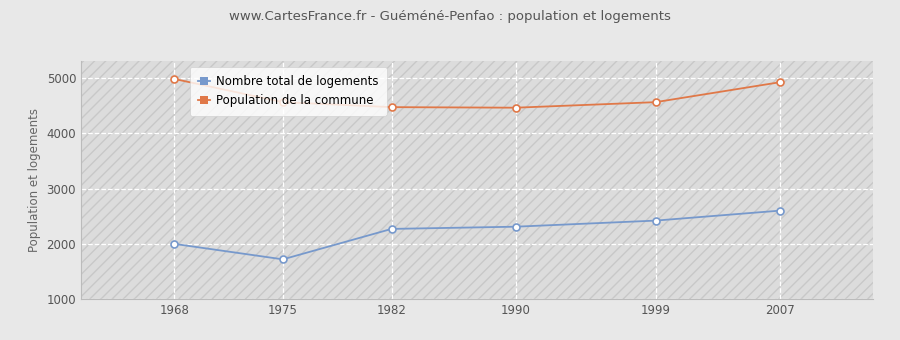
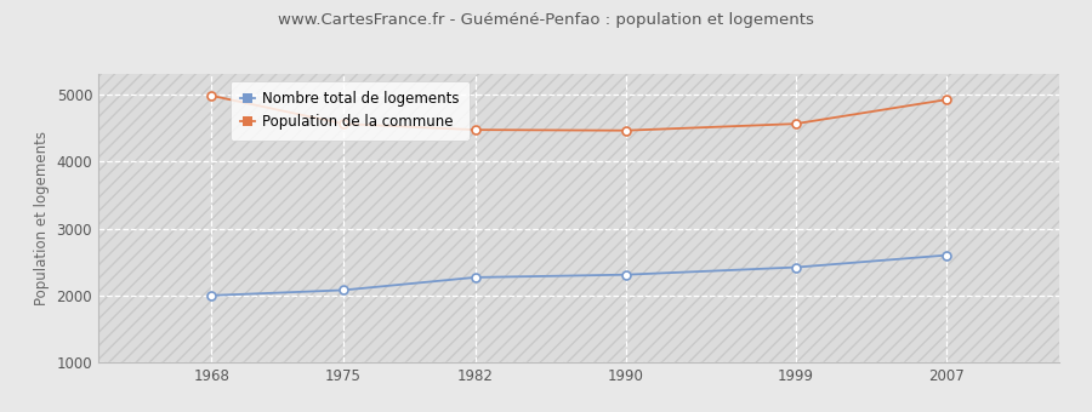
Nombre total de logements/1975: 1720 -> 2080
